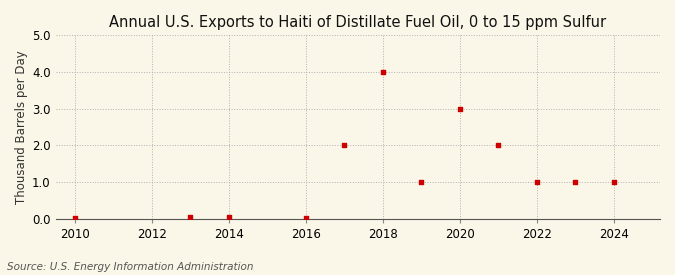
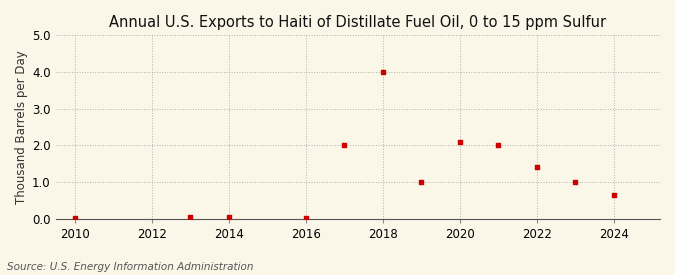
2020: 3.00 -> 2.10
2022: 1.00 -> 1.40
2024: 1.00 -> 0.65
